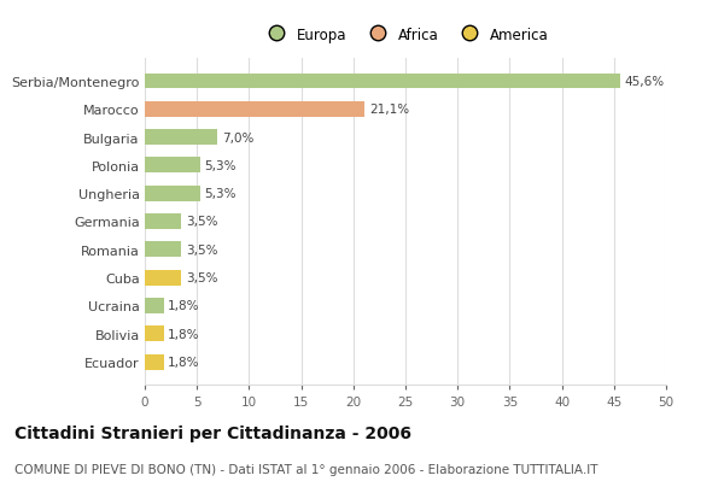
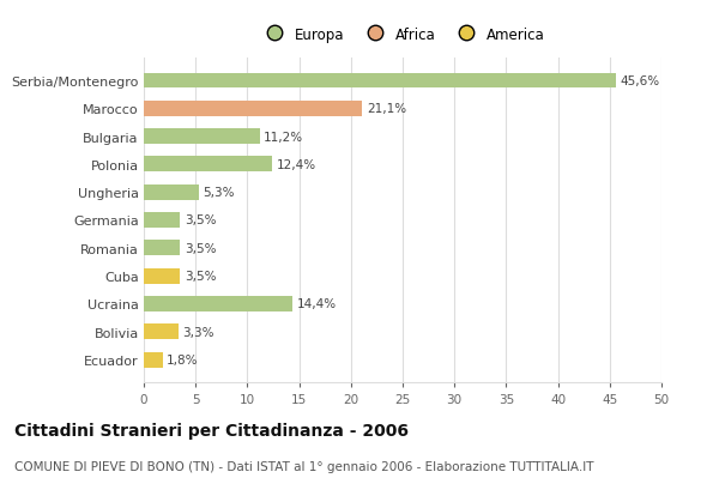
Bulgaria: 7,0% -> 11,2%
Polonia: 5,3% -> 12,4%
Ucraina: 1,8% -> 14,4%
Bolivia: 1,8% -> 3,3%
